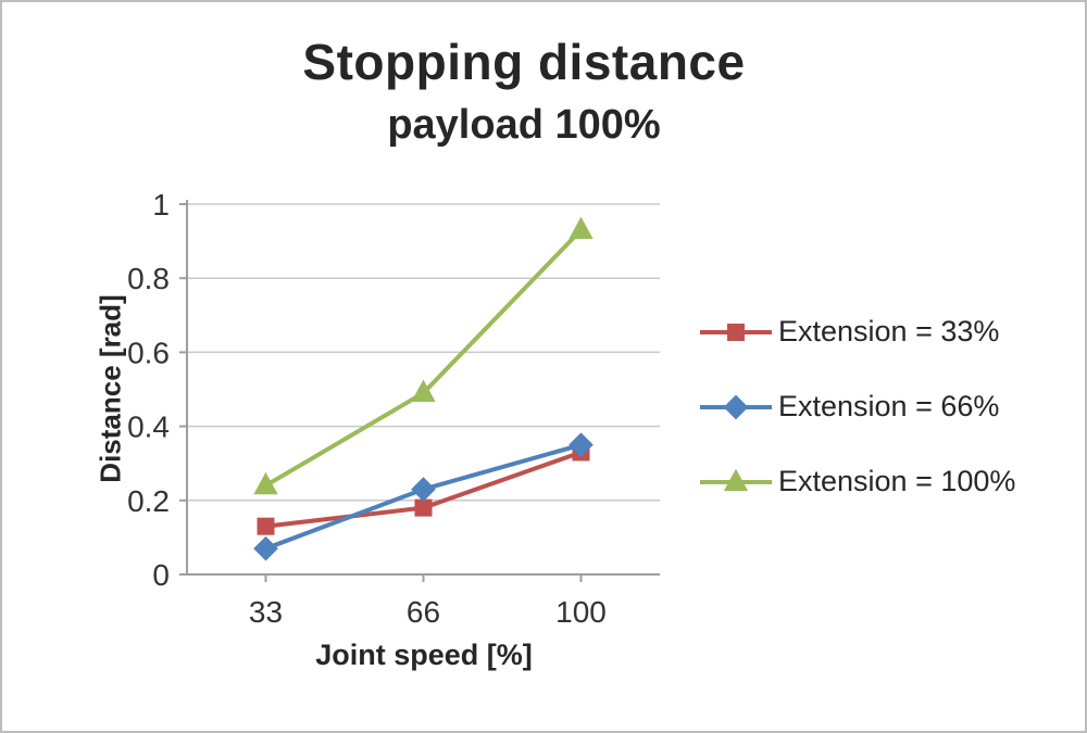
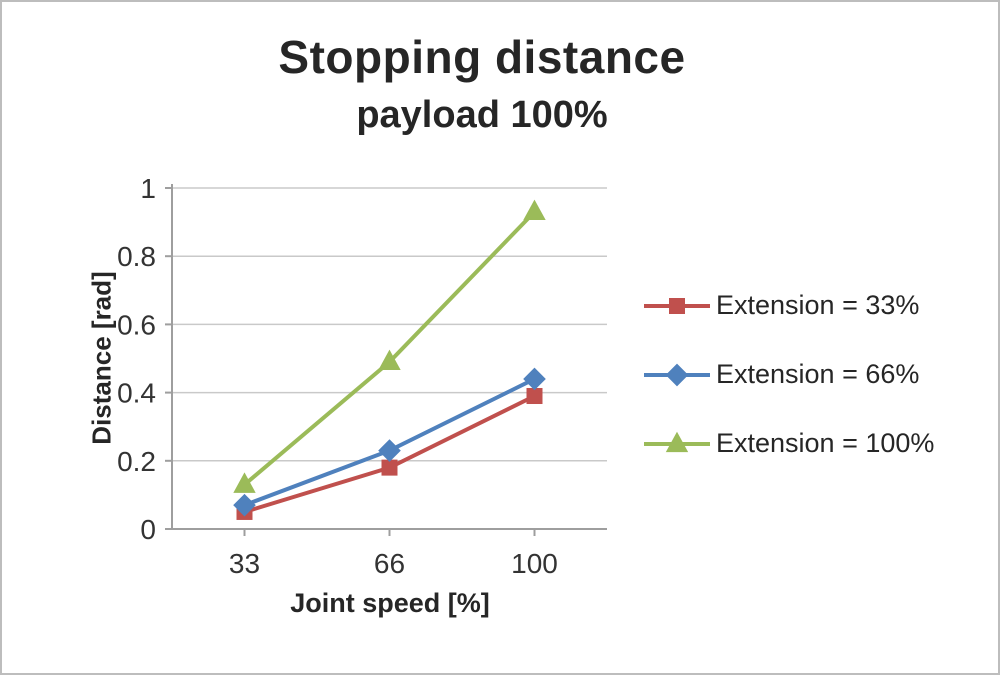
Extension = 33%/33: 0.13 -> 0.05
Extension = 100%/33: 0.24 -> 0.13
Extension = 33%/100: 0.33 -> 0.39
Extension = 66%/100: 0.35 -> 0.44
